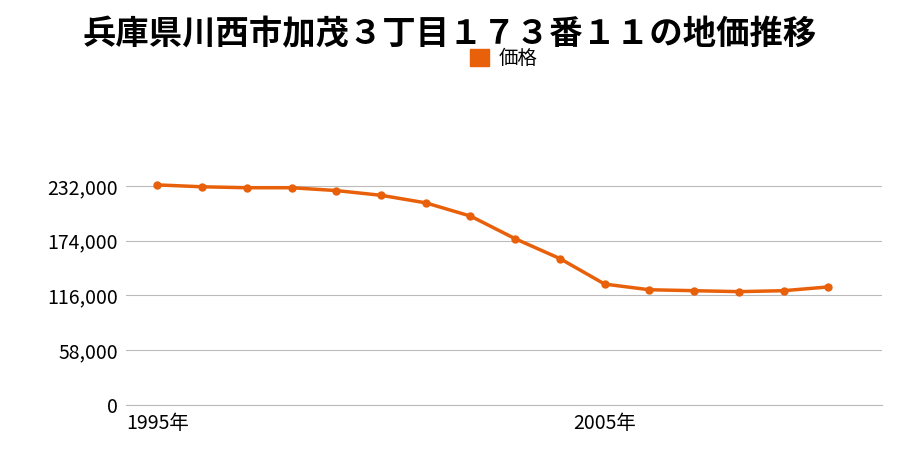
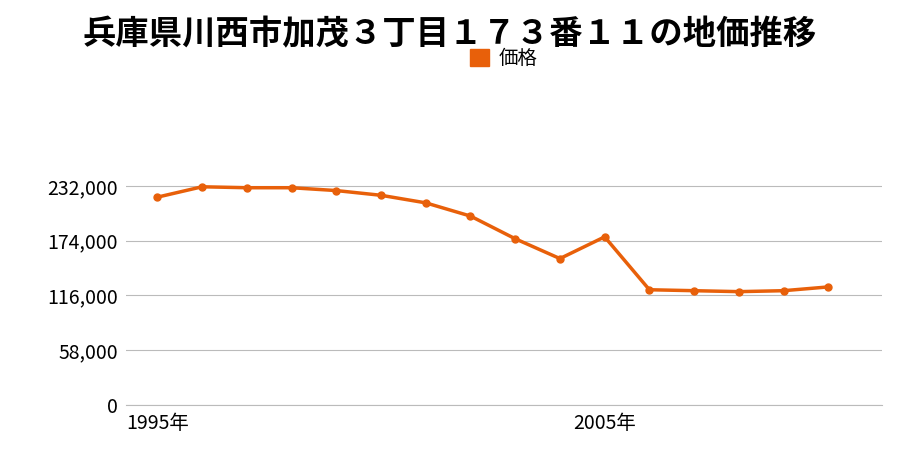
1995年: 233,000 -> 220,000
2005年: 128,000 -> 178,000
